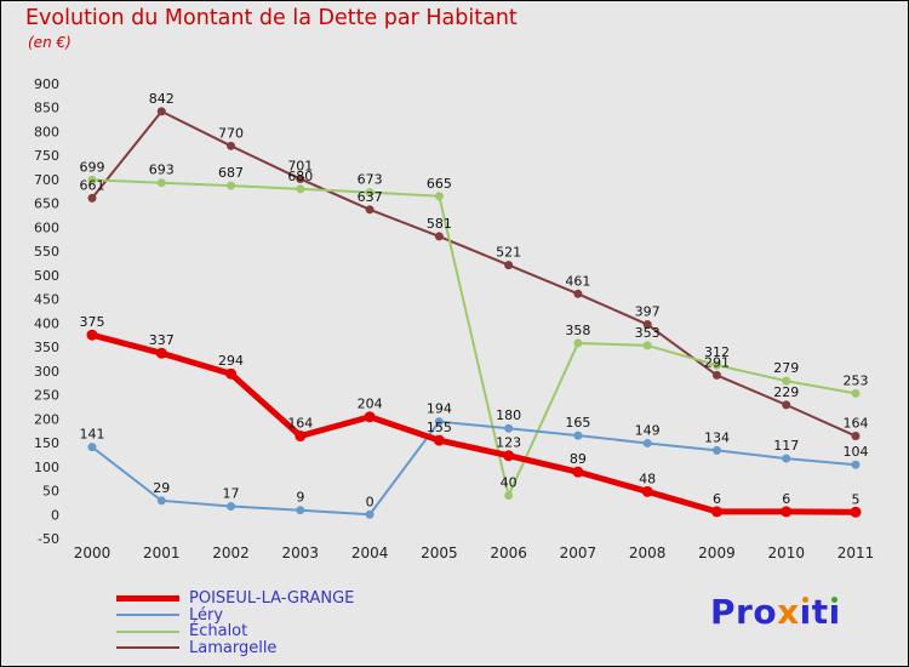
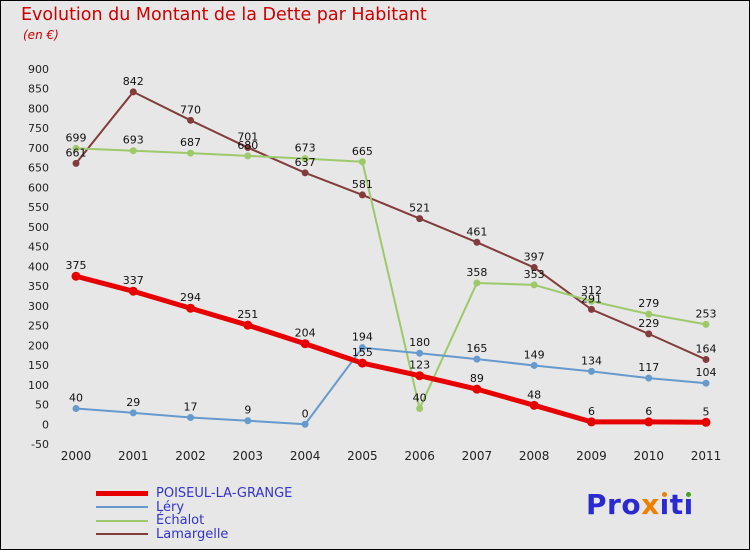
Léry/2000: 141 -> 40
POISEUL-LA-GRANGE/2003: 164 -> 251
